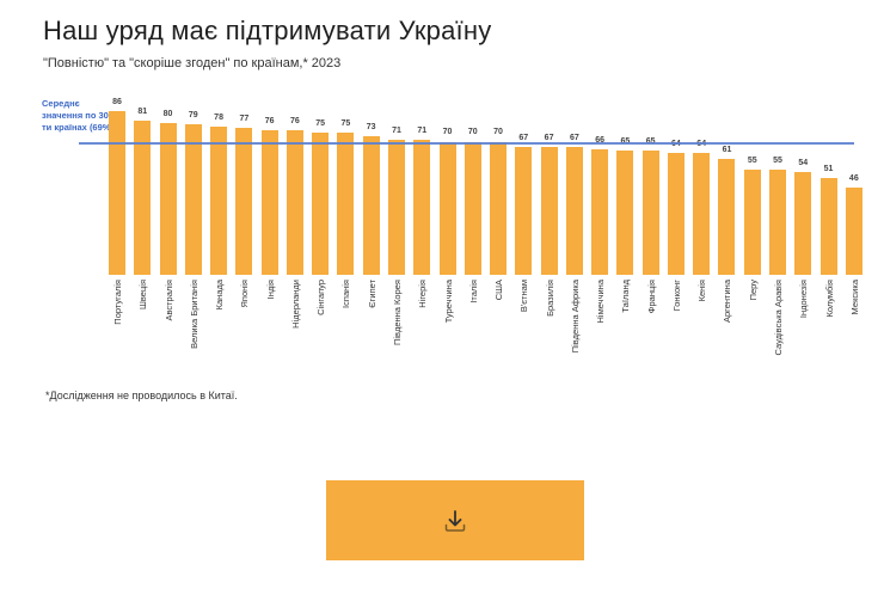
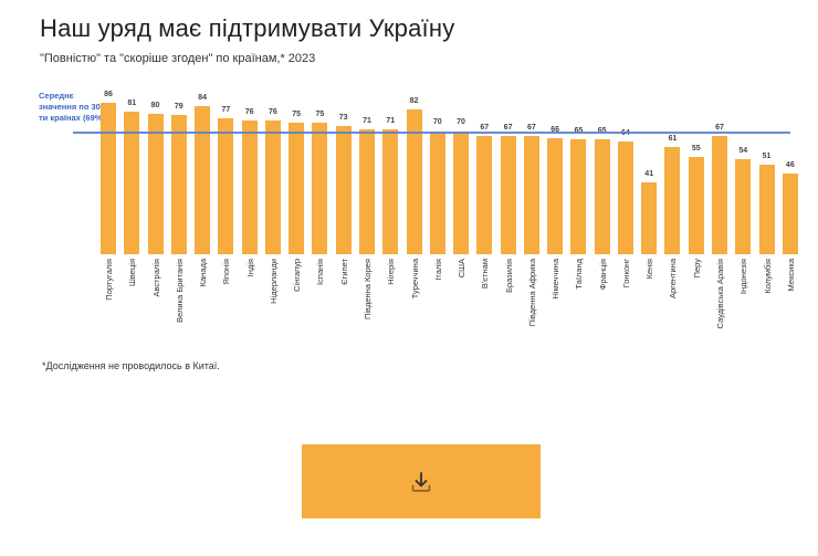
Канада: 78 -> 84
Туреччина: 70 -> 82
Кенія: 64 -> 41
Саудівська Аравія: 55 -> 67
